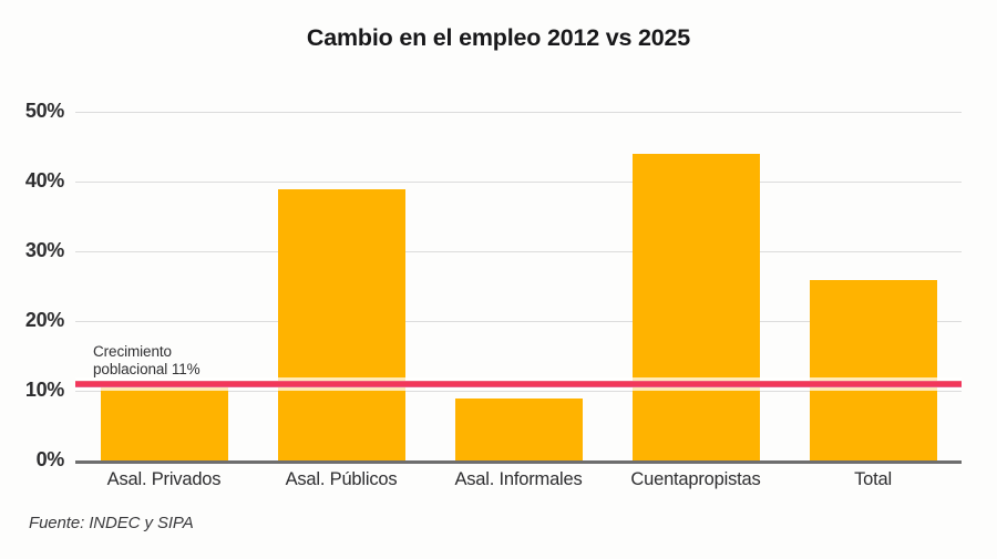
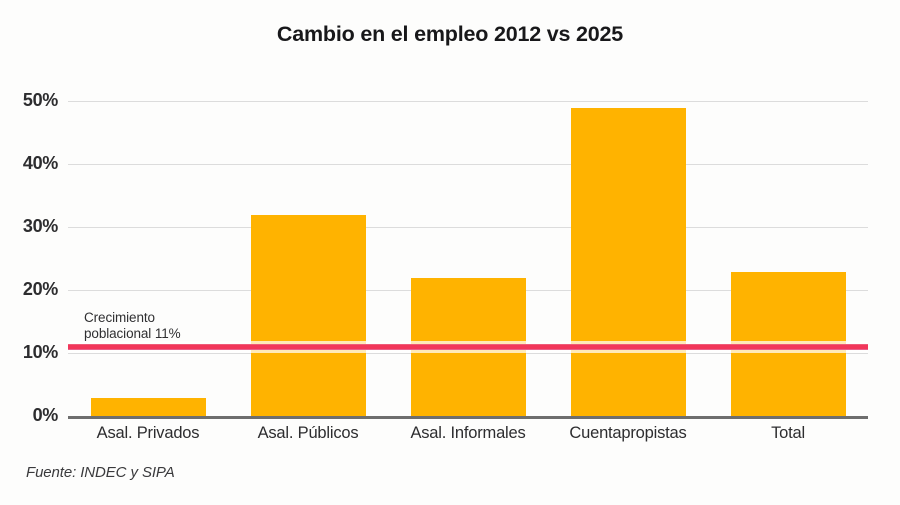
Asal. Privados: 11% -> 3%
Asal. Públicos: 39% -> 32%
Asal. Informales: 9% -> 22%
Cuentapropistas: 44% -> 49%
Total: 26% -> 23%
